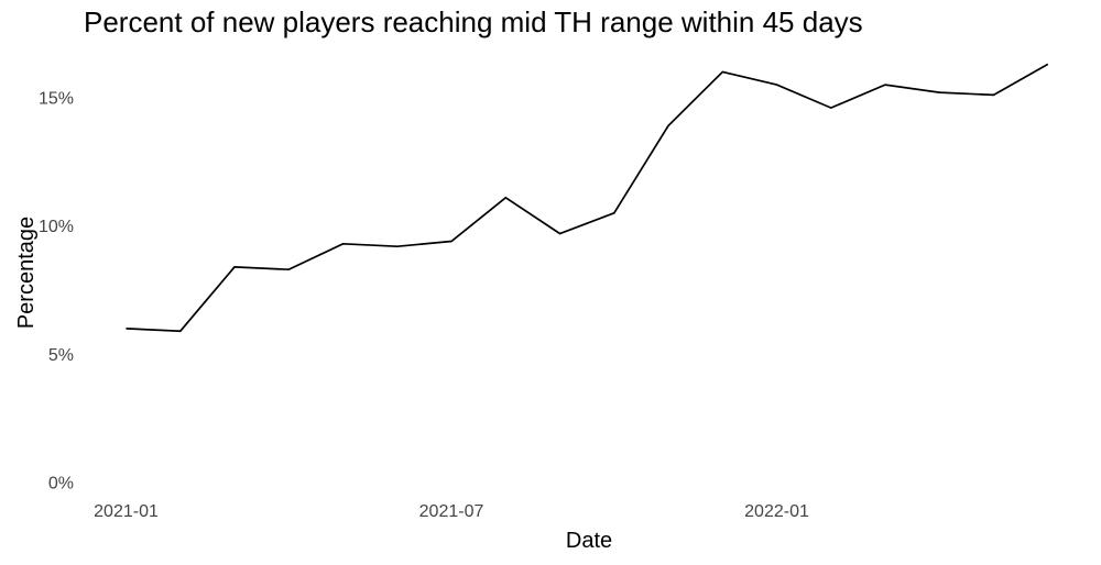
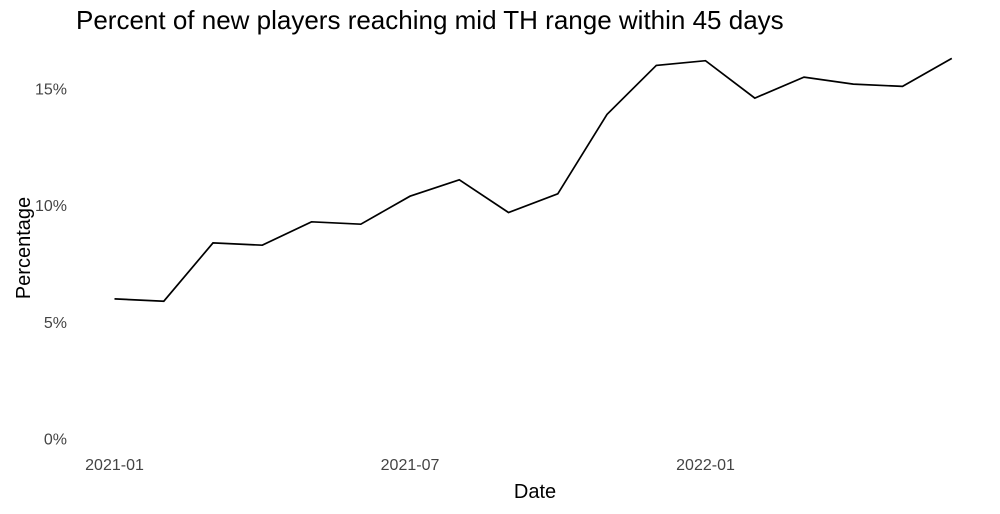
2021-07: 9.4% -> 10.4%
2022-01: 15.5% -> 16.2%
